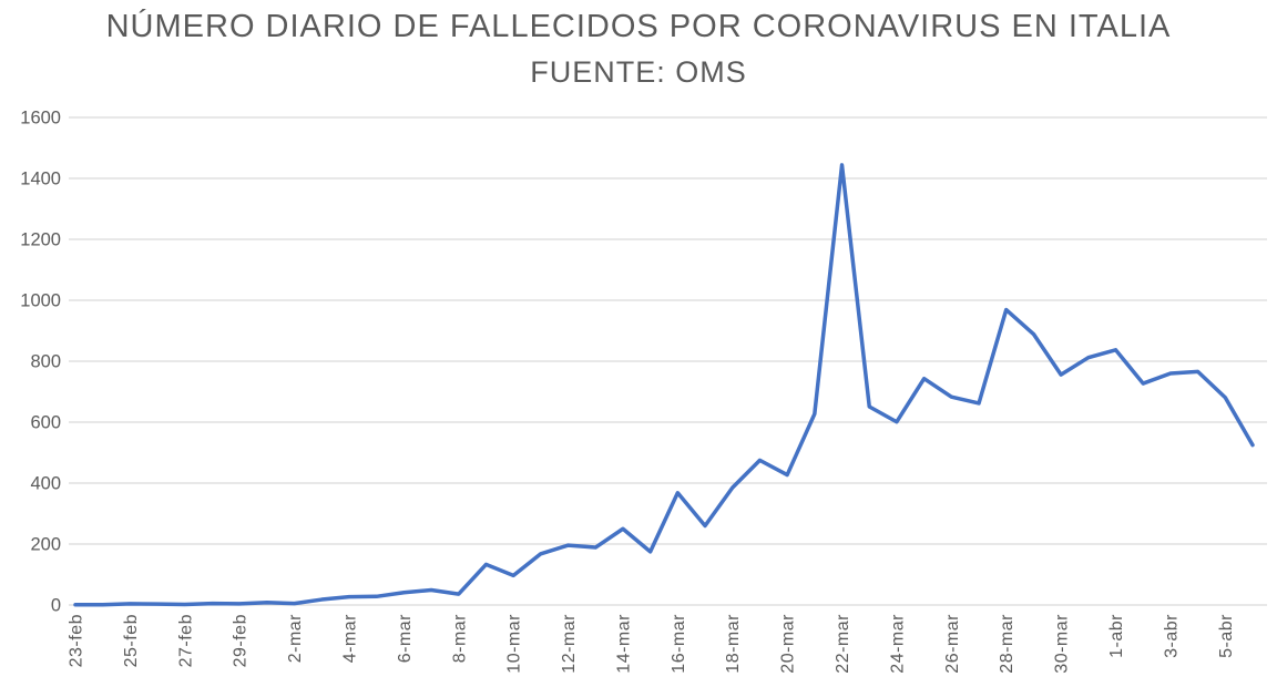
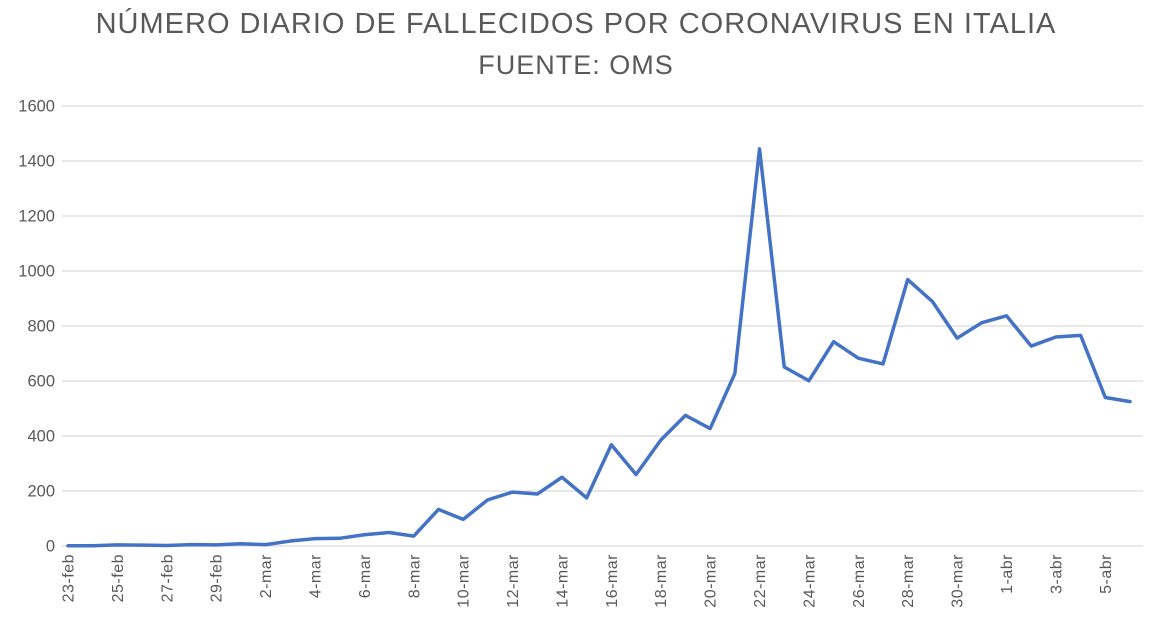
5-abr: 680 -> 540
